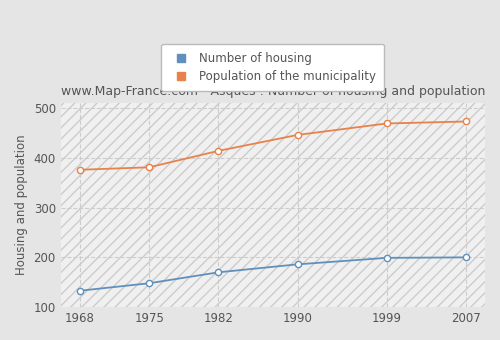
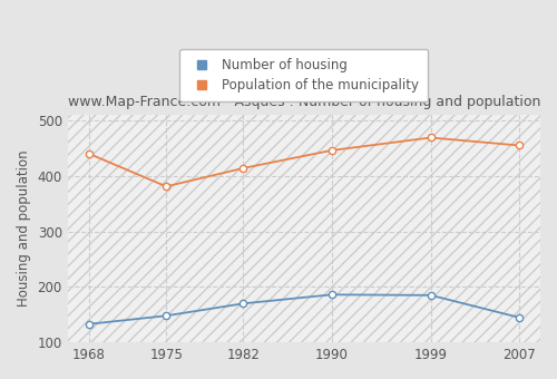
Population of the municipality/1968: 376 -> 440
Number of housing/1999: 199 -> 185
Number of housing/2007: 200 -> 145
Population of the municipality/2007: 473 -> 455
